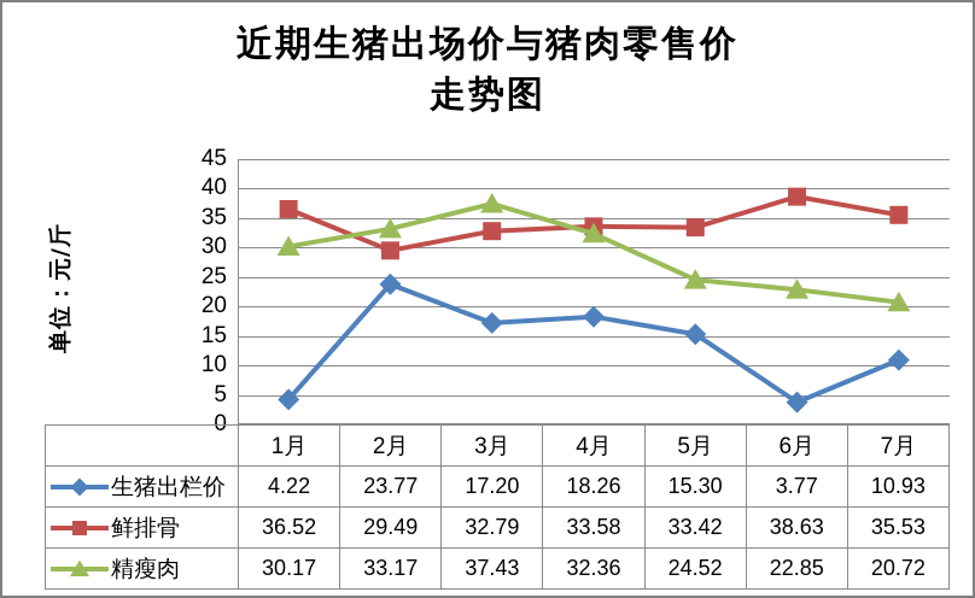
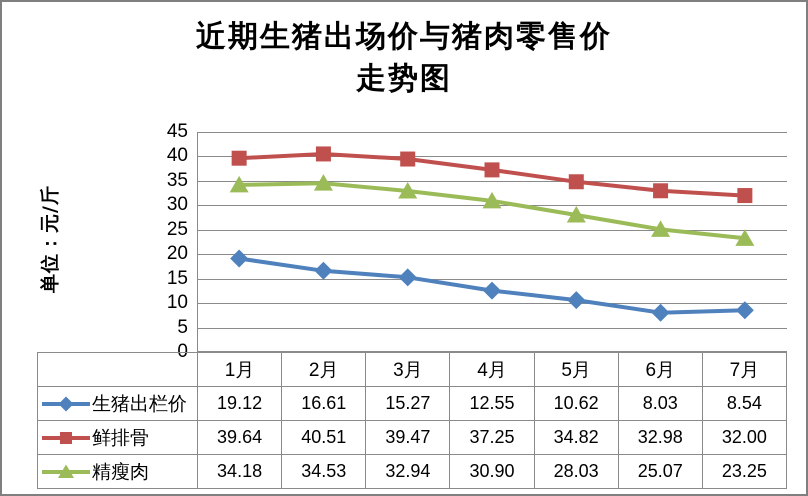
生猪出栏价/1月: 4.22 -> 19.12
鲜排骨/1月: 36.52 -> 39.64
精瘦肉/1月: 30.17 -> 34.18
生猪出栏价/2月: 23.77 -> 16.61
鲜排骨/2月: 29.49 -> 40.51
精瘦肉/2月: 33.17 -> 34.53
生猪出栏价/3月: 17.20 -> 15.27
鲜排骨/3月: 32.79 -> 39.47
精瘦肉/3月: 37.43 -> 32.94
生猪出栏价/4月: 18.26 -> 12.55
鲜排骨/4月: 33.58 -> 37.25
精瘦肉/4月: 32.36 -> 30.90
生猪出栏价/5月: 15.30 -> 10.62
鲜排骨/5月: 33.42 -> 34.82
精瘦肉/5月: 24.52 -> 28.03
生猪出栏价/6月: 3.77 -> 8.03
鲜排骨/6月: 38.63 -> 32.98
精瘦肉/6月: 22.85 -> 25.07
生猪出栏价/7月: 10.93 -> 8.54
鲜排骨/7月: 35.53 -> 32.00
精瘦肉/7月: 20.72 -> 23.25
